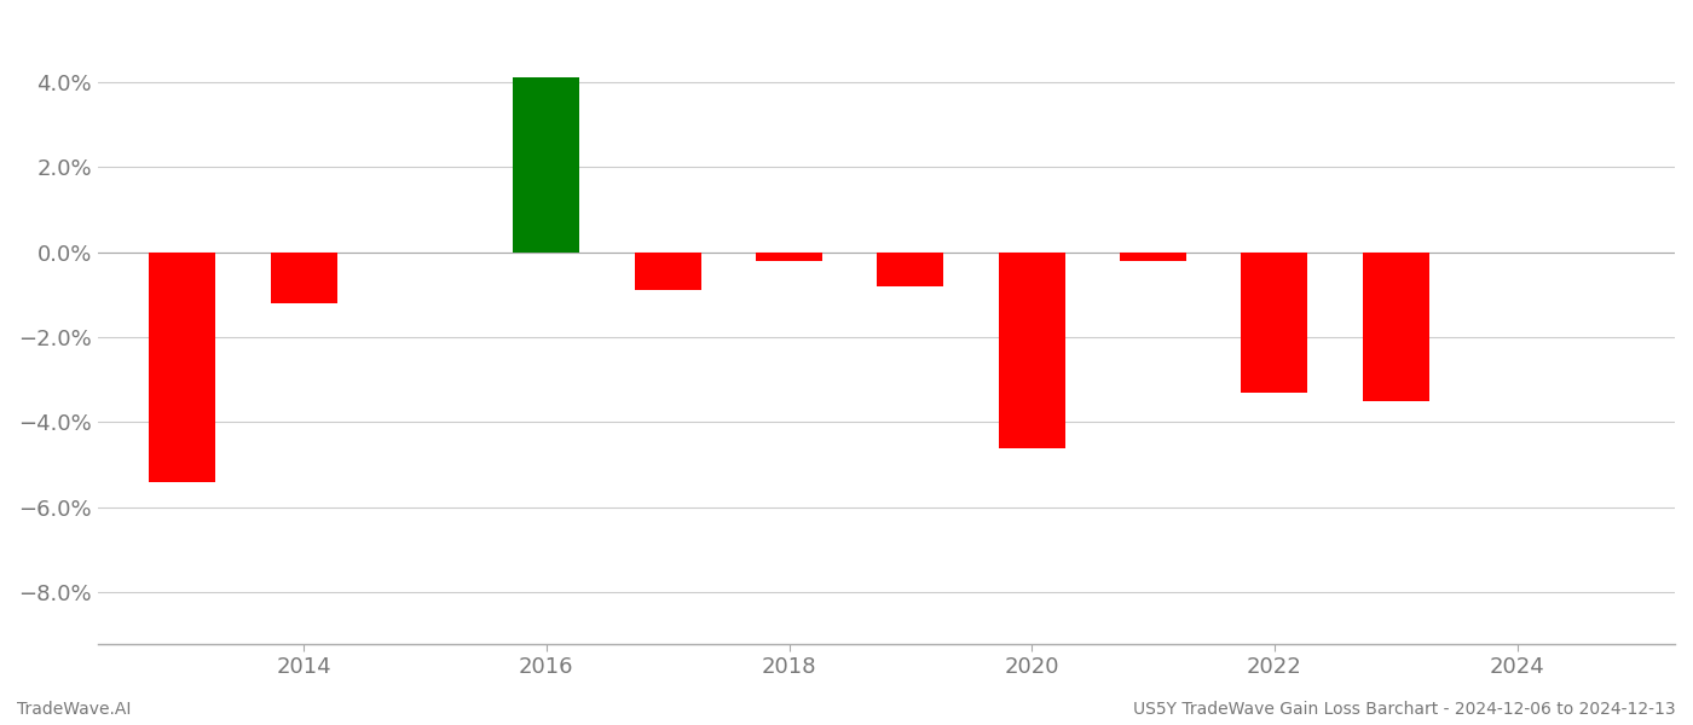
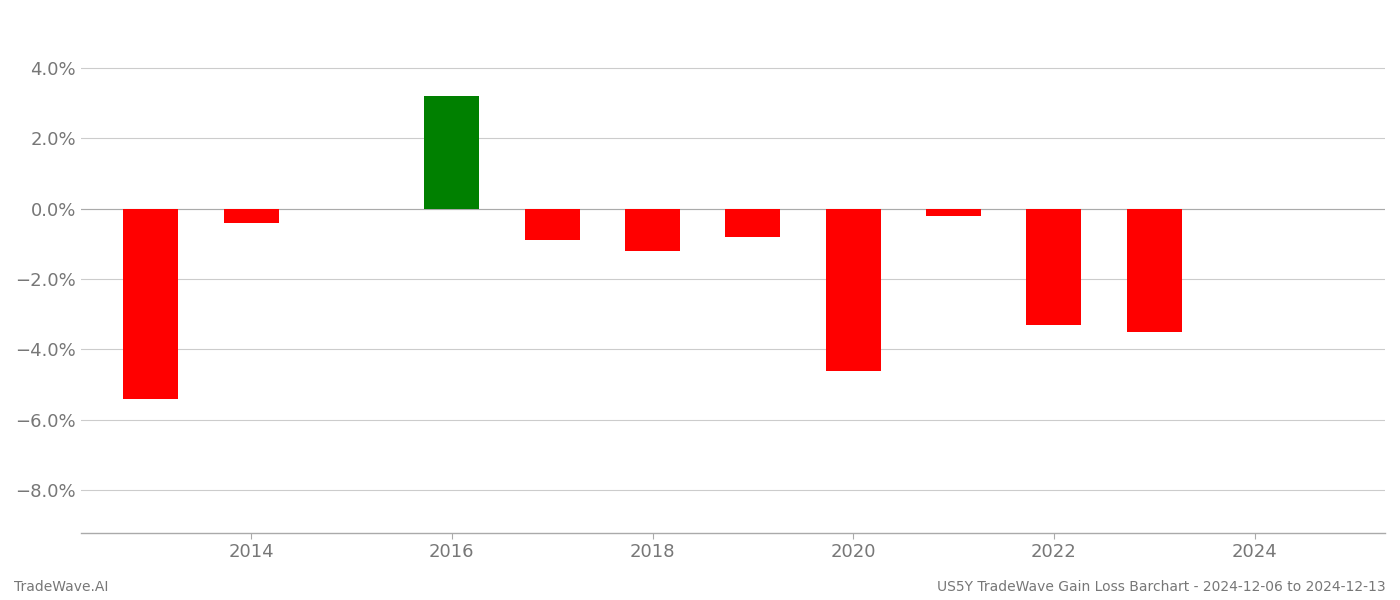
2014: -1.2% -> -0.4%
2016: 4.1% -> 3.2%
2018: -0.2% -> -1.2%
